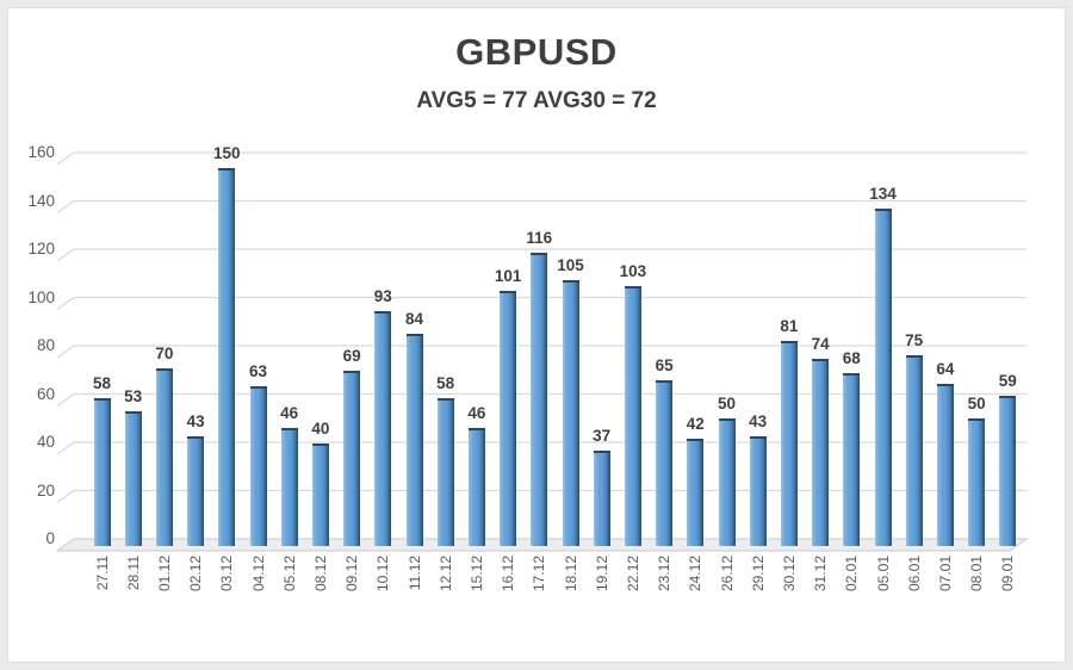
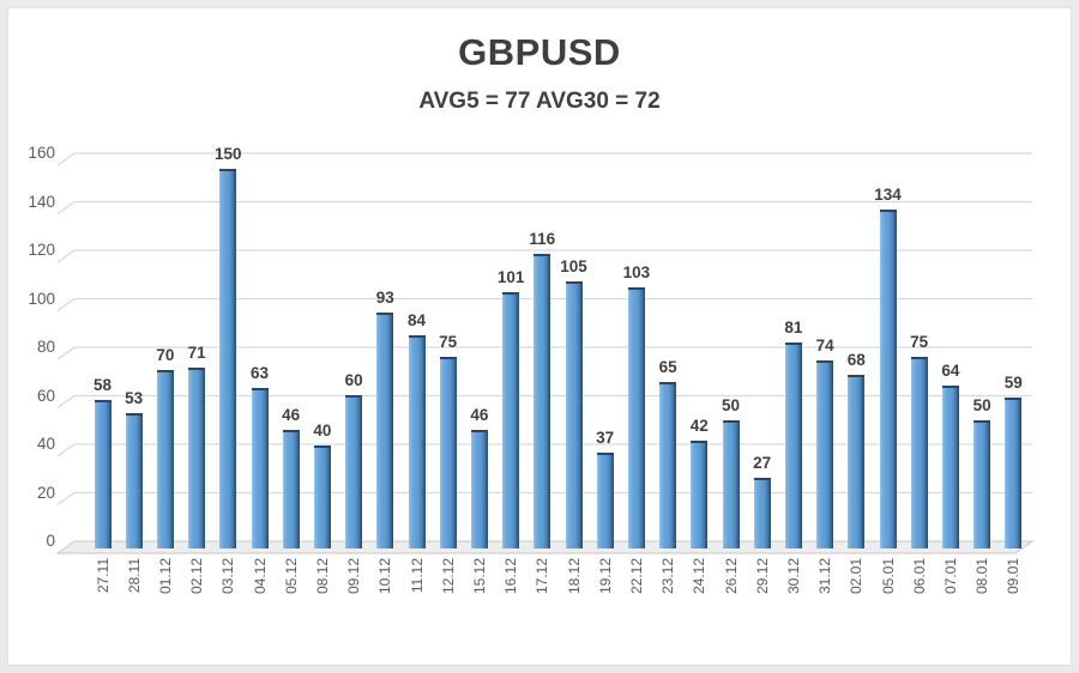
02.12: 43 -> 71
09.12: 69 -> 60
12.12: 58 -> 75
29.12: 43 -> 27
